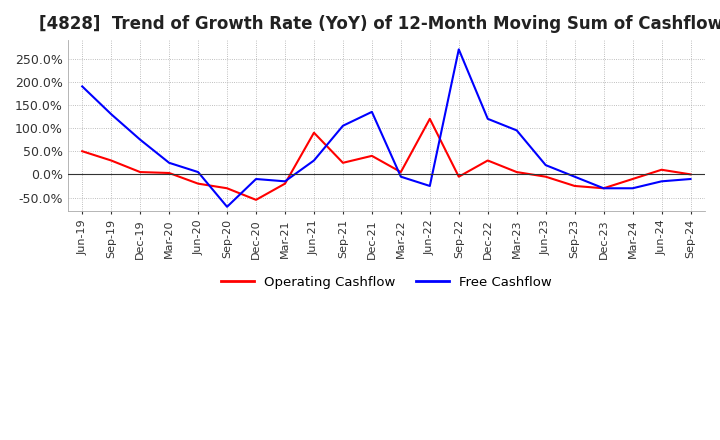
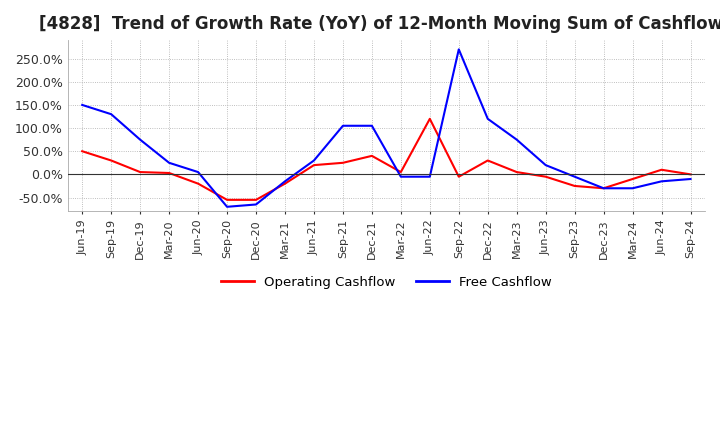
Free Cashflow/Jun-19: 190% -> 150%
Operating Cashflow/Sep-20: -30% -> -55%
Free Cashflow/Dec-20: -10% -> -65%
Operating Cashflow/Jun-21: 90% -> 20%
Free Cashflow/Dec-21: 135% -> 105%
Free Cashflow/Jun-22: -25% -> -5%
Free Cashflow/Mar-23: 95% -> 75%
